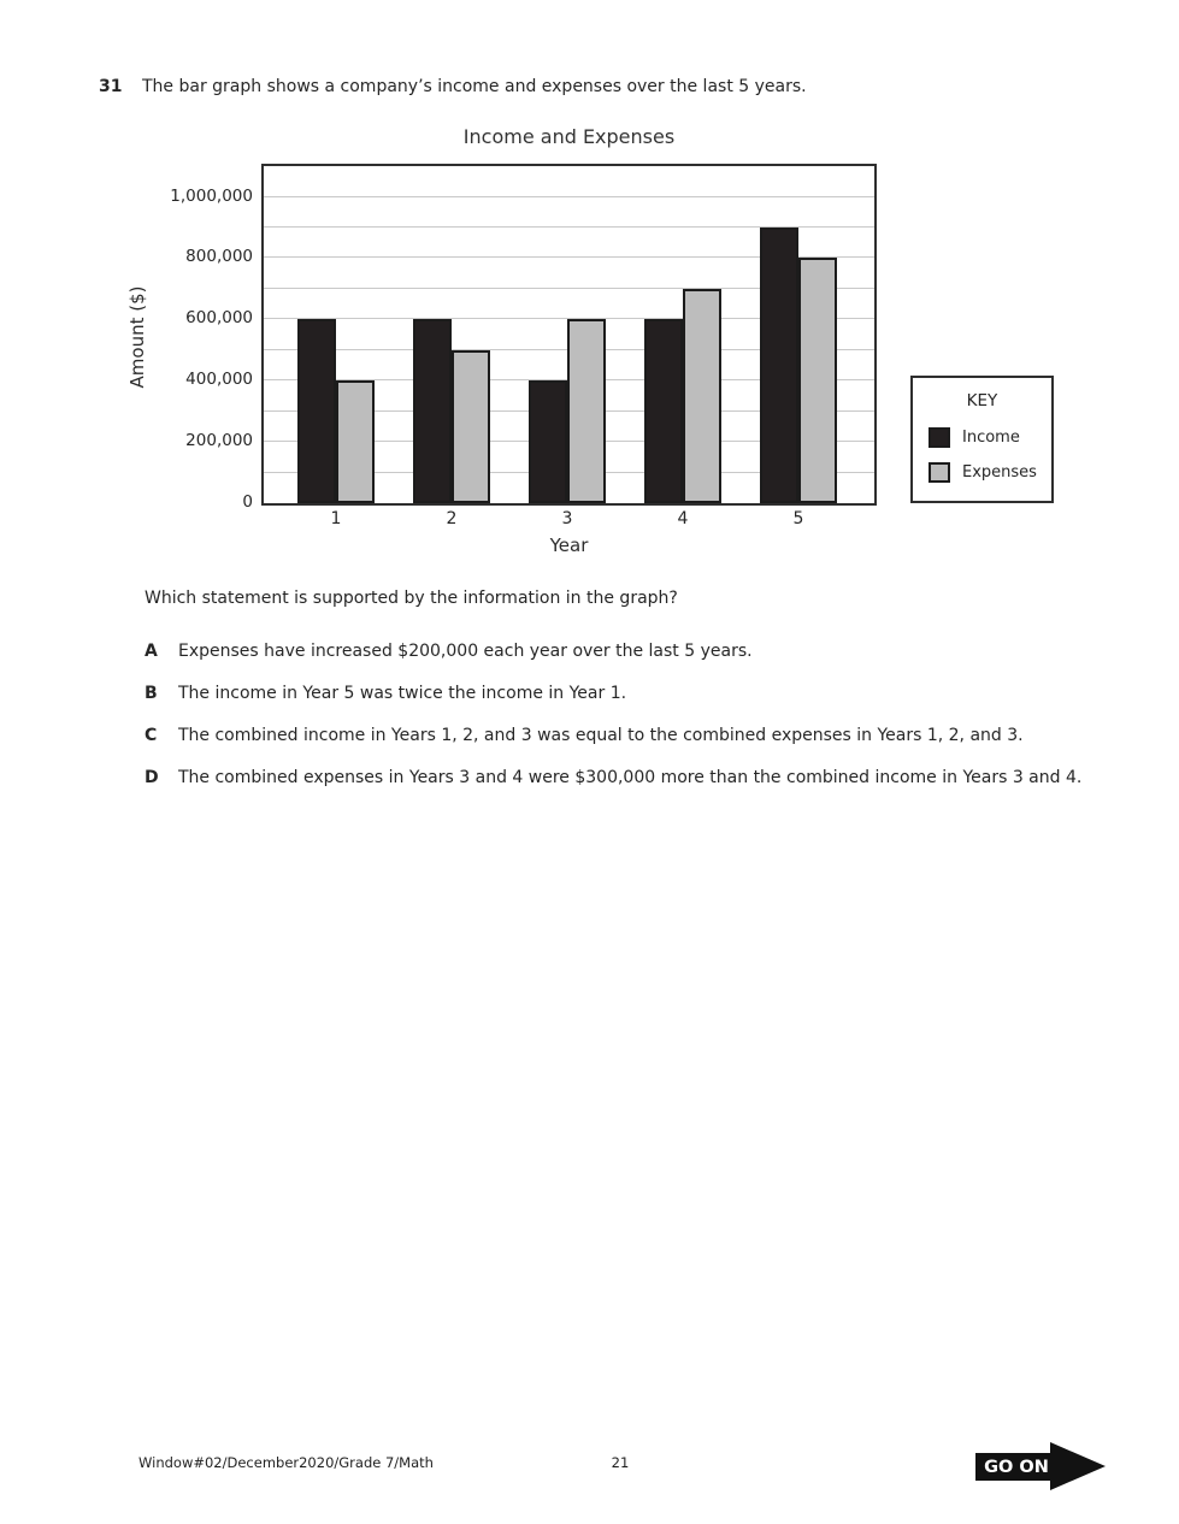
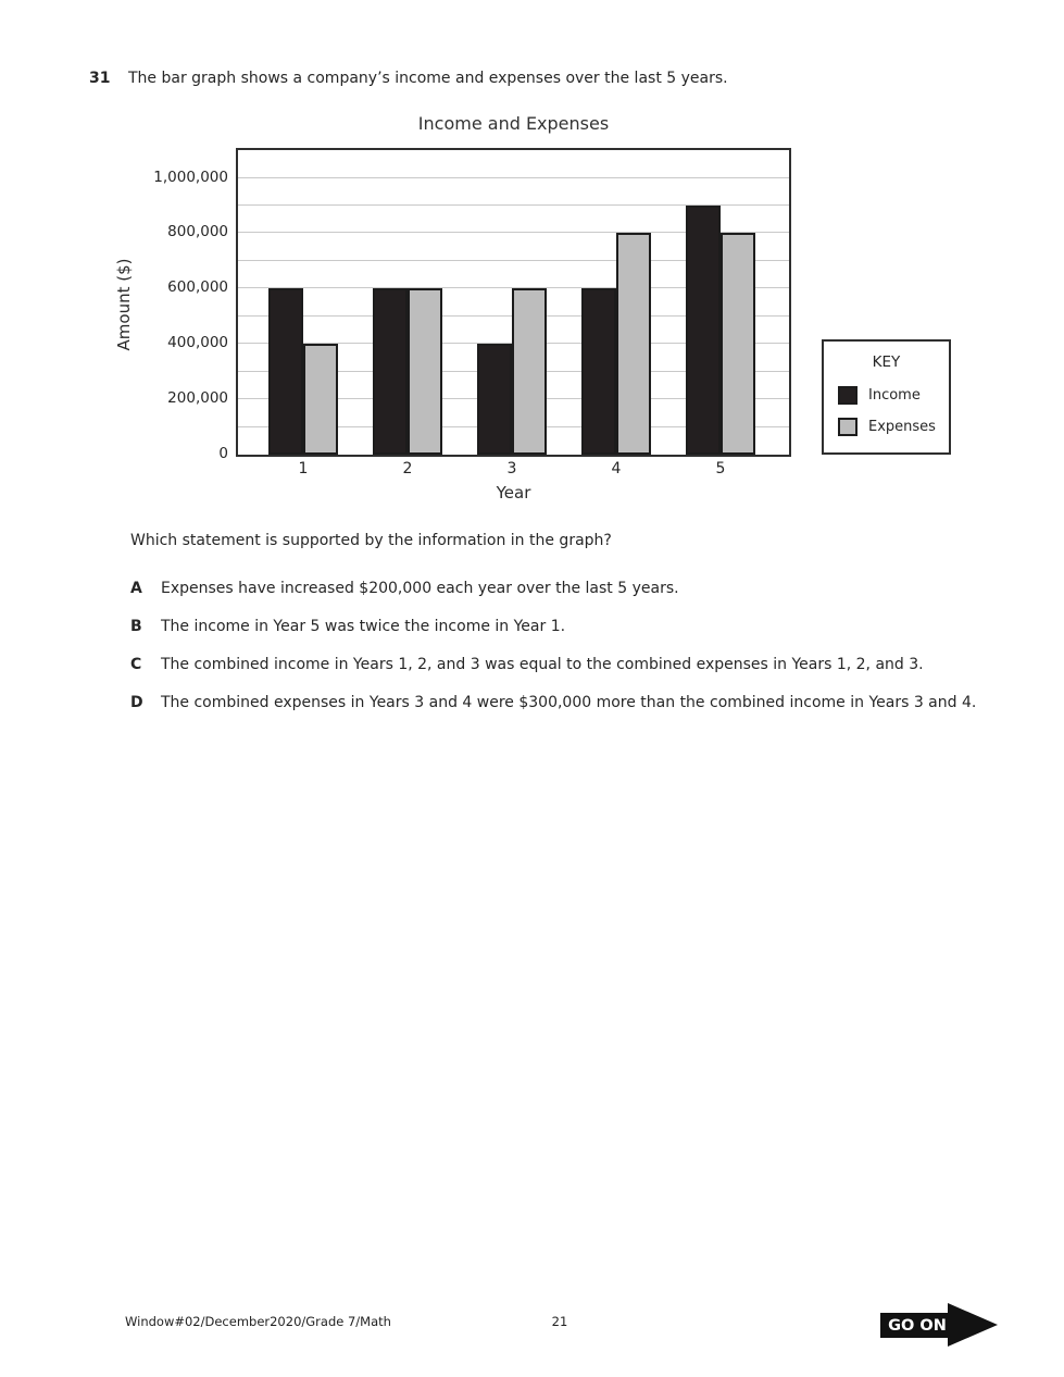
Expenses/2: 500000 -> 600000
Expenses/4: 700000 -> 800000
